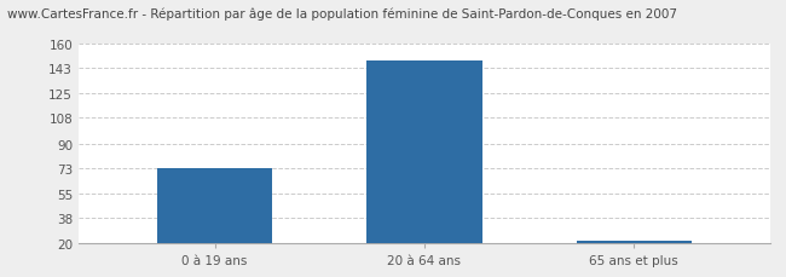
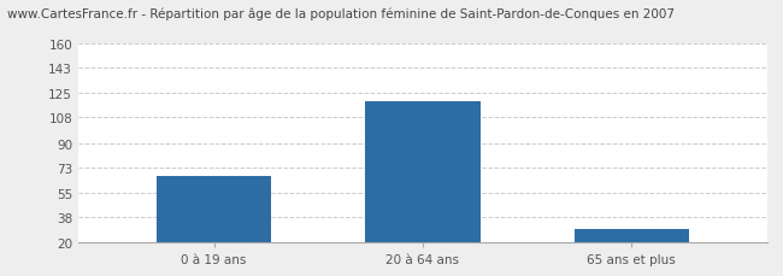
0 à 19 ans: 73 -> 67
20 à 64 ans: 148 -> 119
65 ans et plus: 22 -> 30
